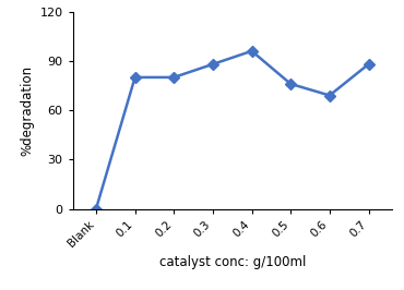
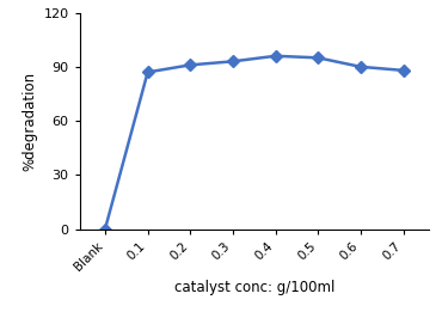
0.1: 80 -> 87
0.2: 80 -> 91
0.3: 88 -> 93
0.5: 76 -> 95
0.6: 69 -> 90
